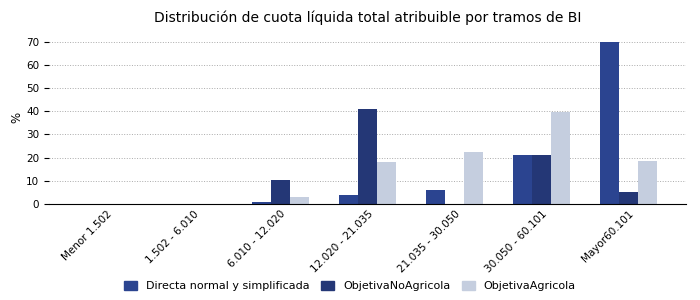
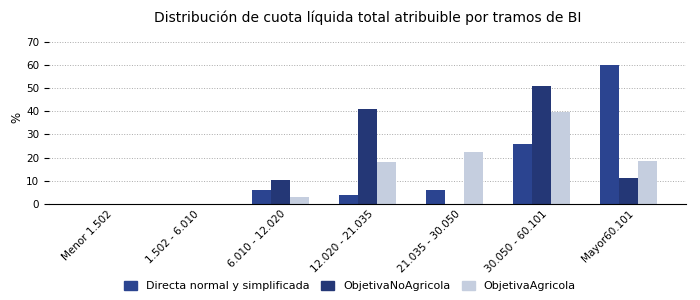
Directa normal y simplificada/6.010 - 12.020: 1 -> 6
Directa normal y simplificada/30.050 - 60.101: 21 -> 26
ObjetivaNoAgricola/30.050 - 60.101: 21.0 -> 51.0
Directa normal y simplificada/Mayor60.101: 70 -> 60
ObjetivaNoAgricola/Mayor60.101: 5.0 -> 11.0
